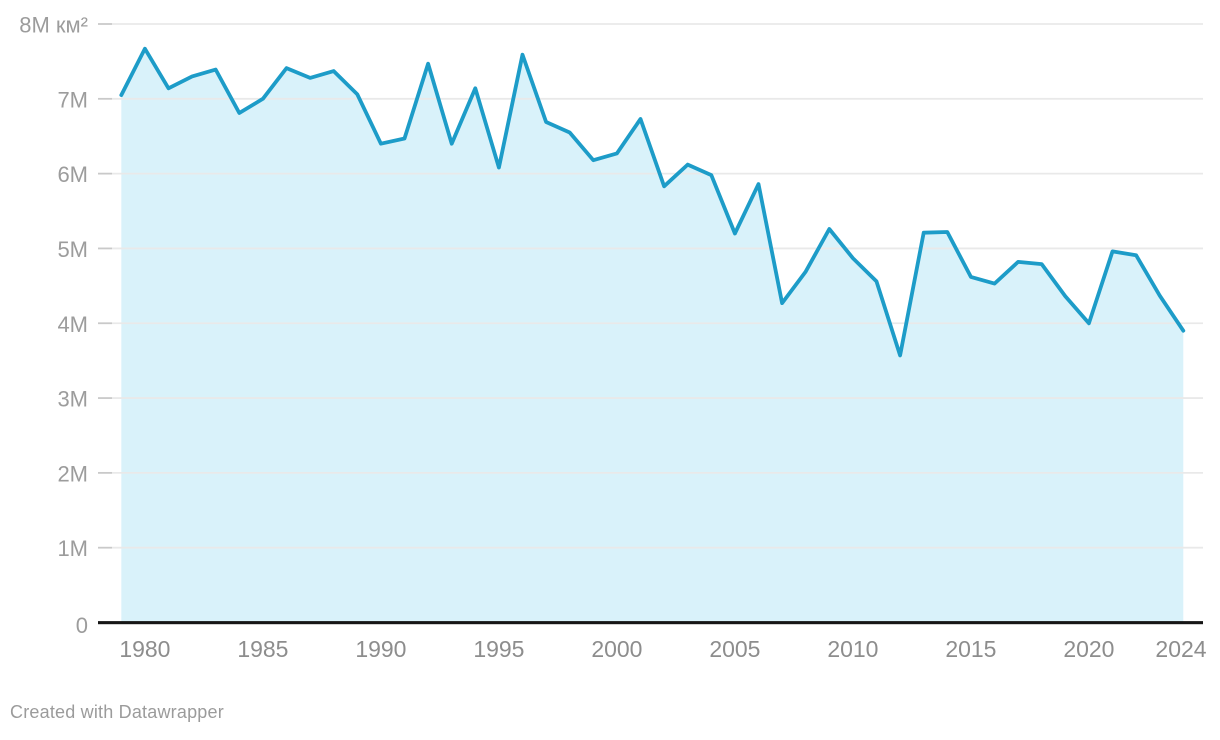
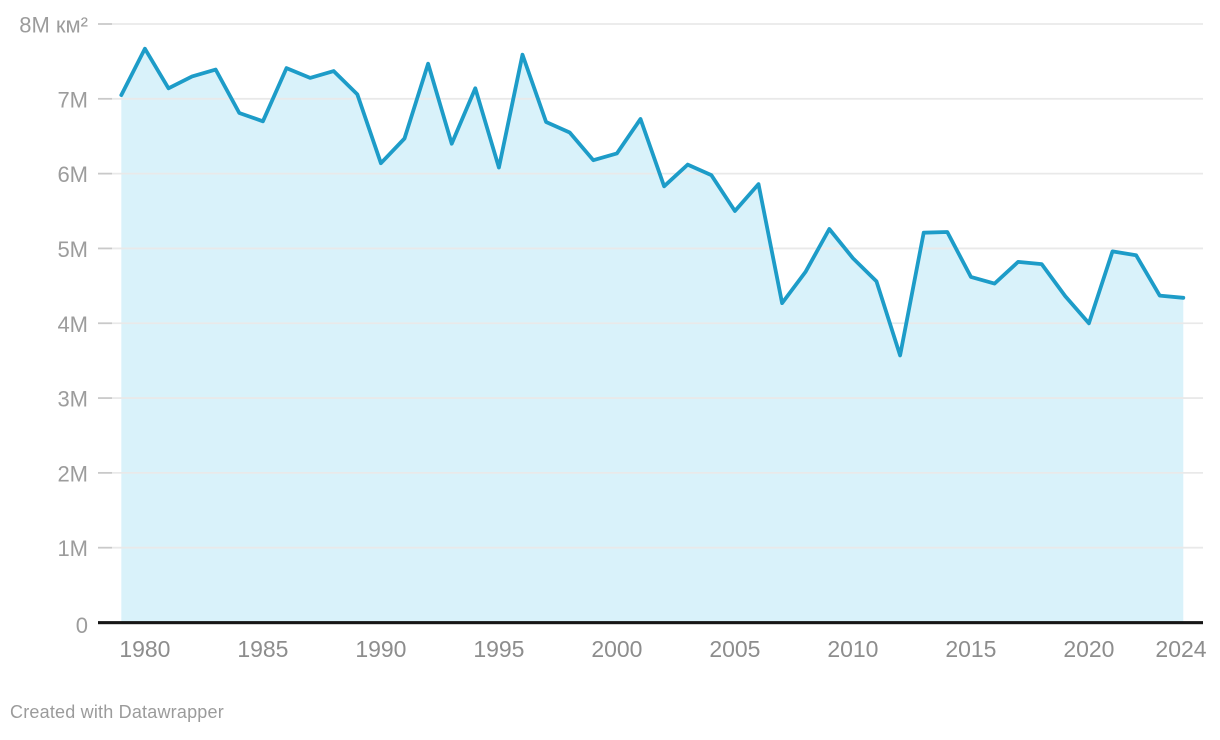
1985: 7.0M -> 6.7M
1990: 6.4M -> 6.1M
2005: 5.2M -> 5.5M
2024: 3.9M -> 4.3M
